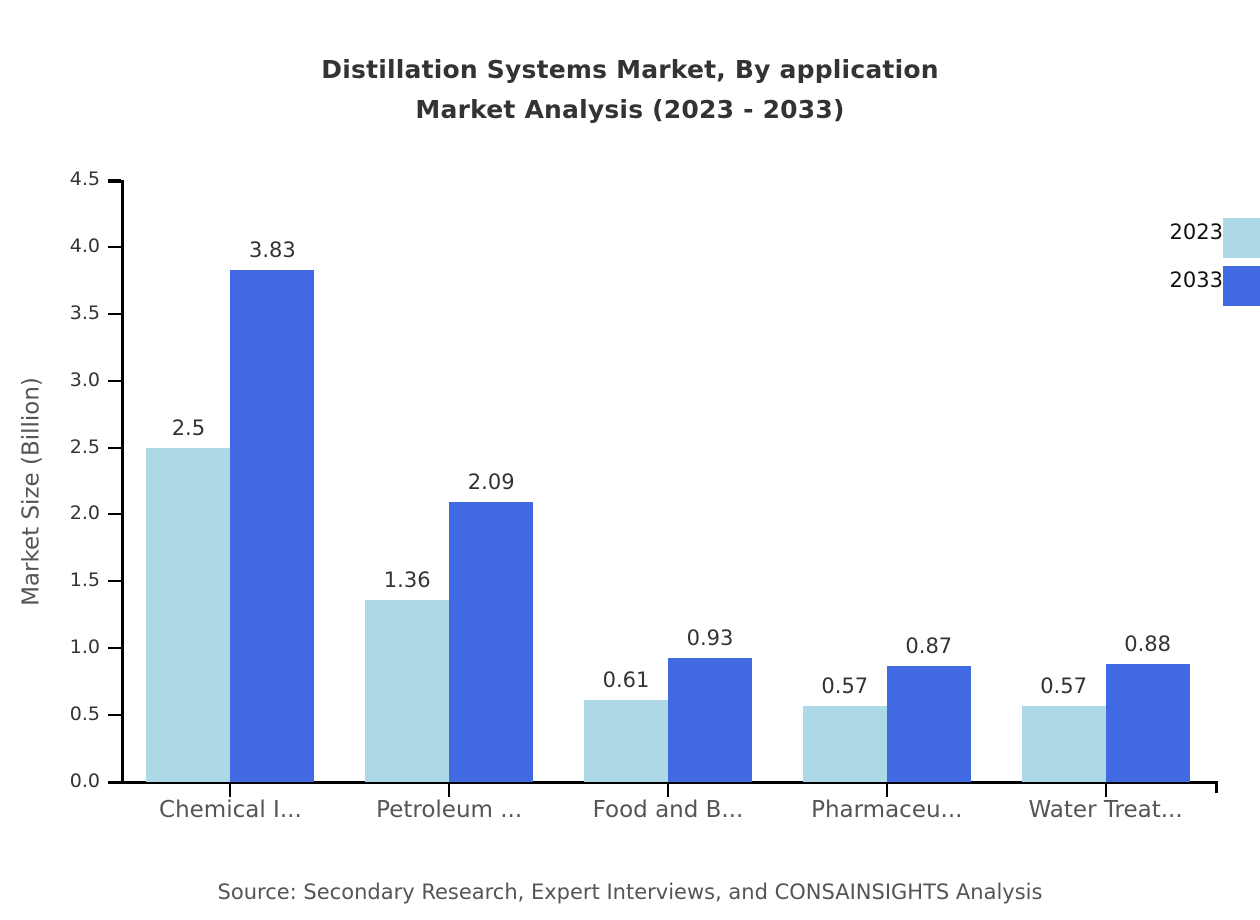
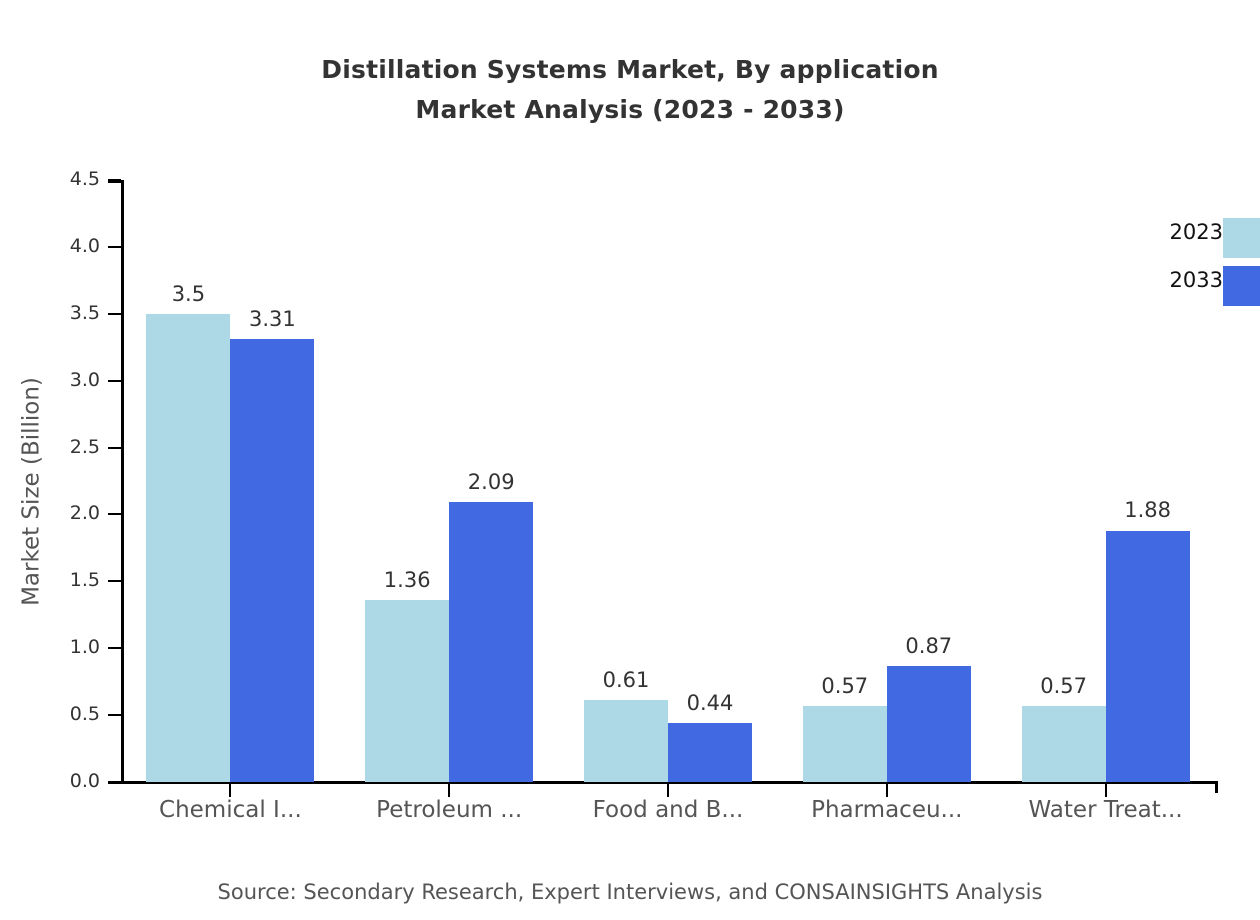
2023/Chemical I...: 2.5 -> 3.5
2033/Chemical I...: 3.83 -> 3.31
2033/Food and B...: 0.93 -> 0.44
2033/Water Treat...: 0.88 -> 1.88
